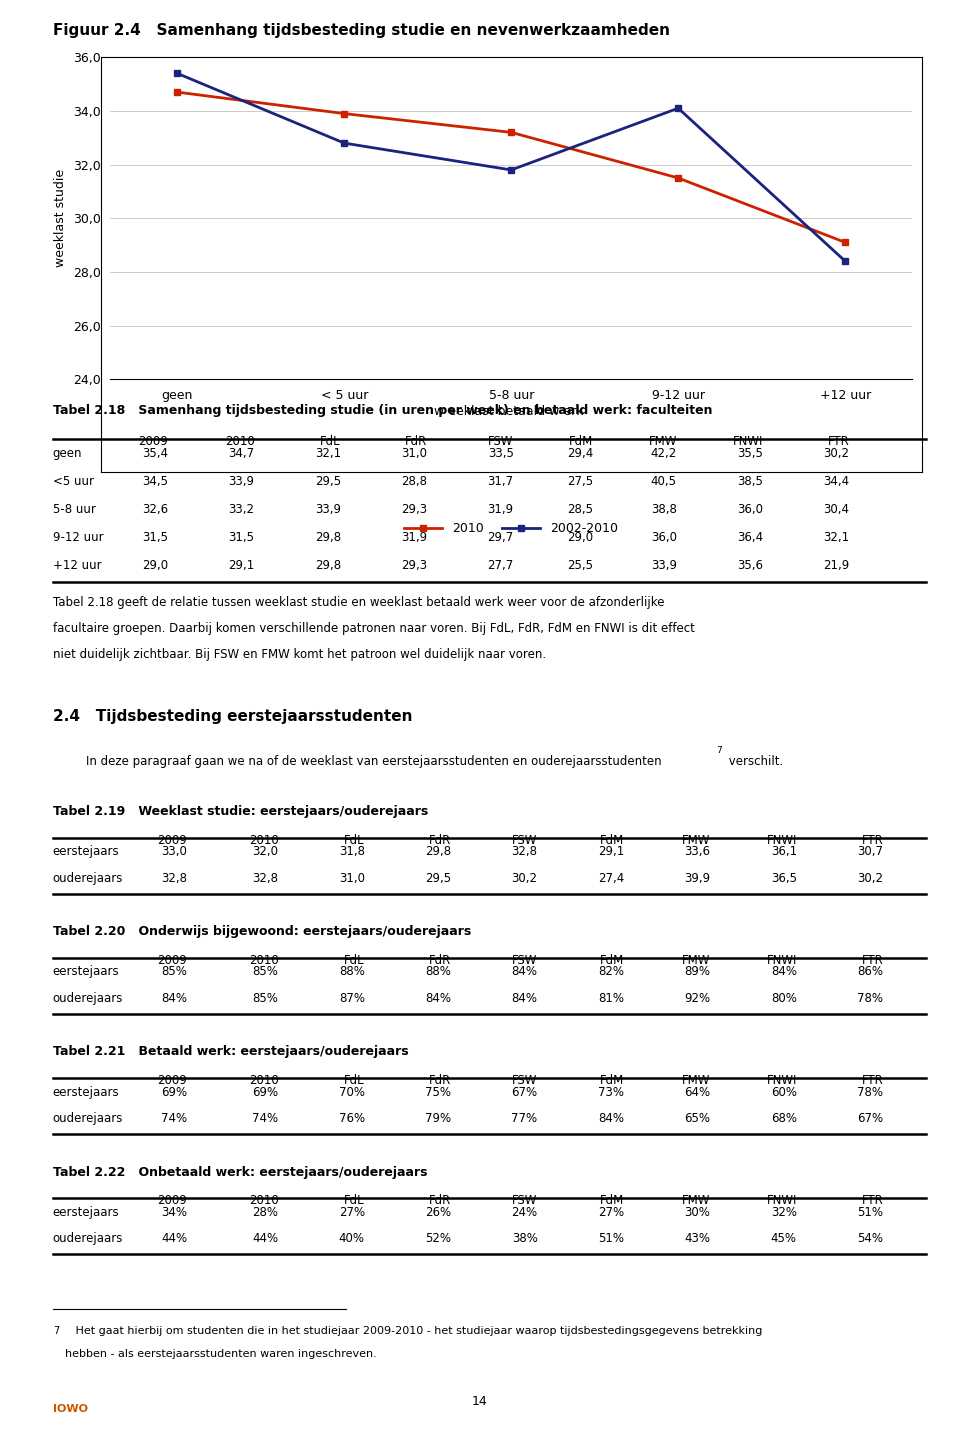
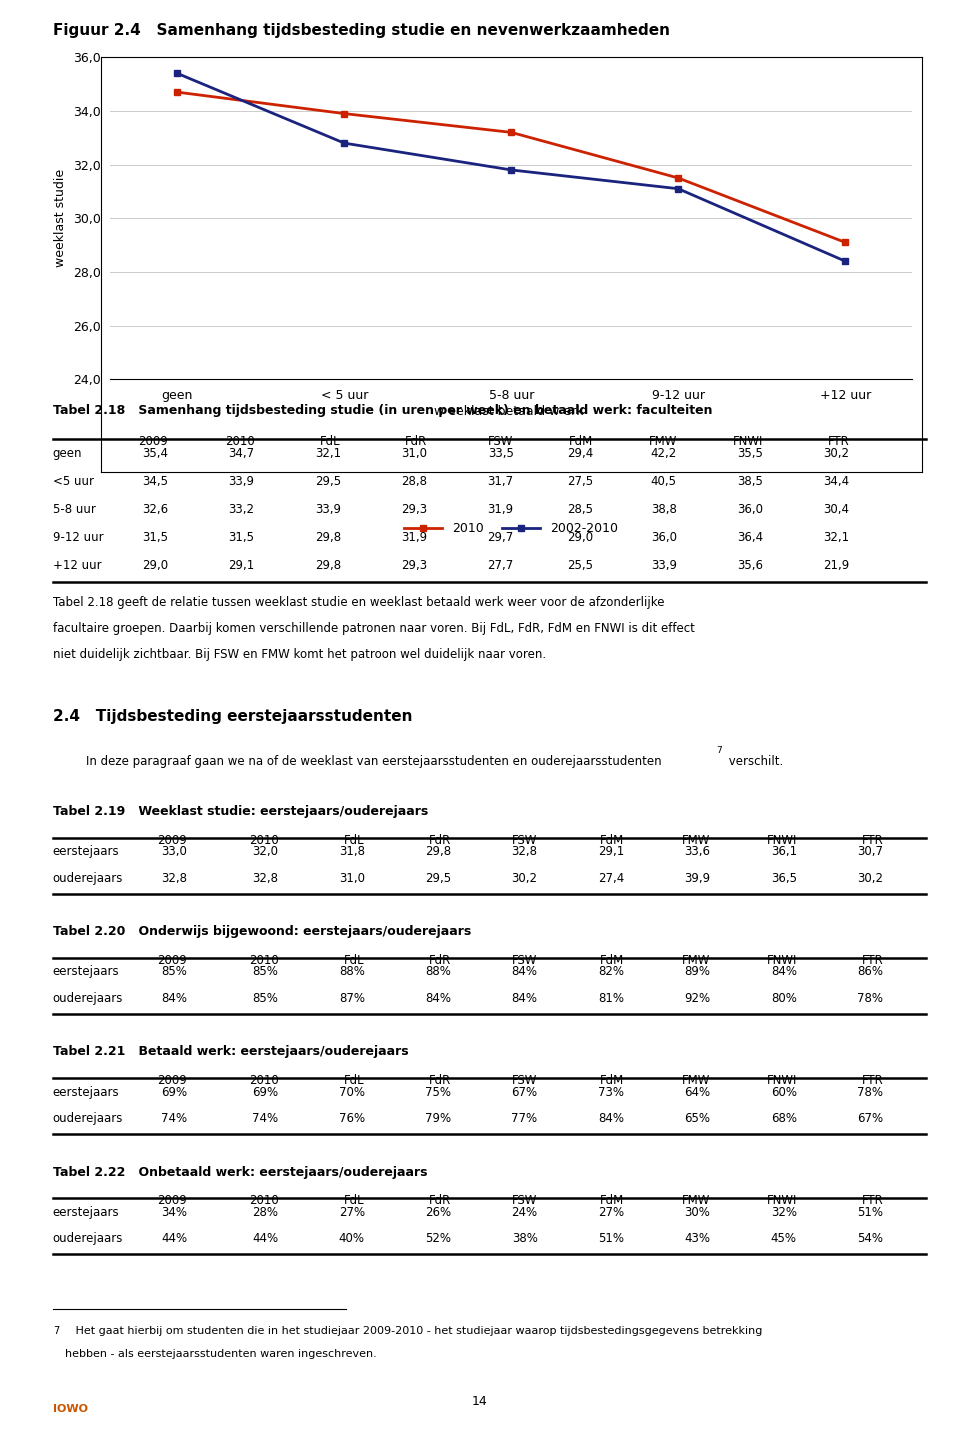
2002-2010/9-12 uur: 34,1 -> 31,1
